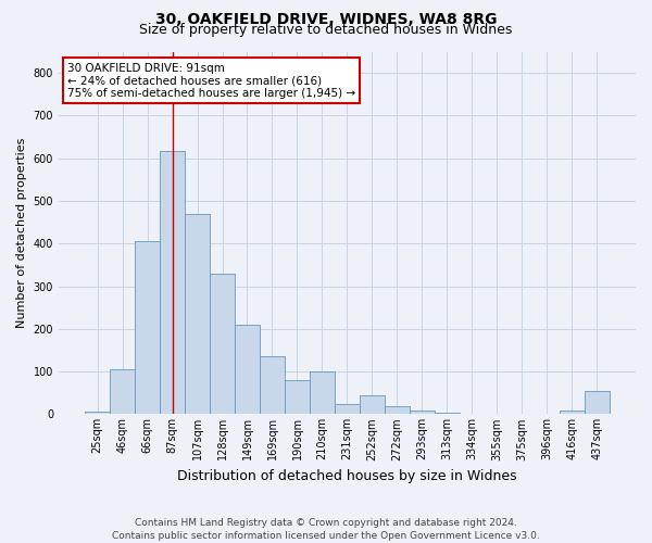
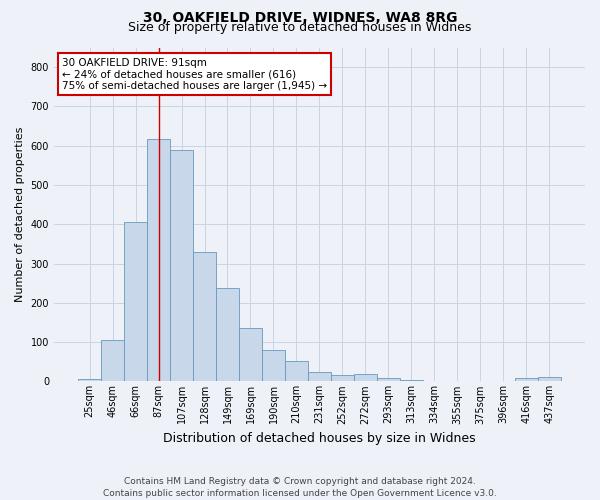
107sqm: 470 -> 590
149sqm: 210 -> 238
210sqm: 100 -> 51
252sqm: 45 -> 15
437sqm: 55 -> 10
